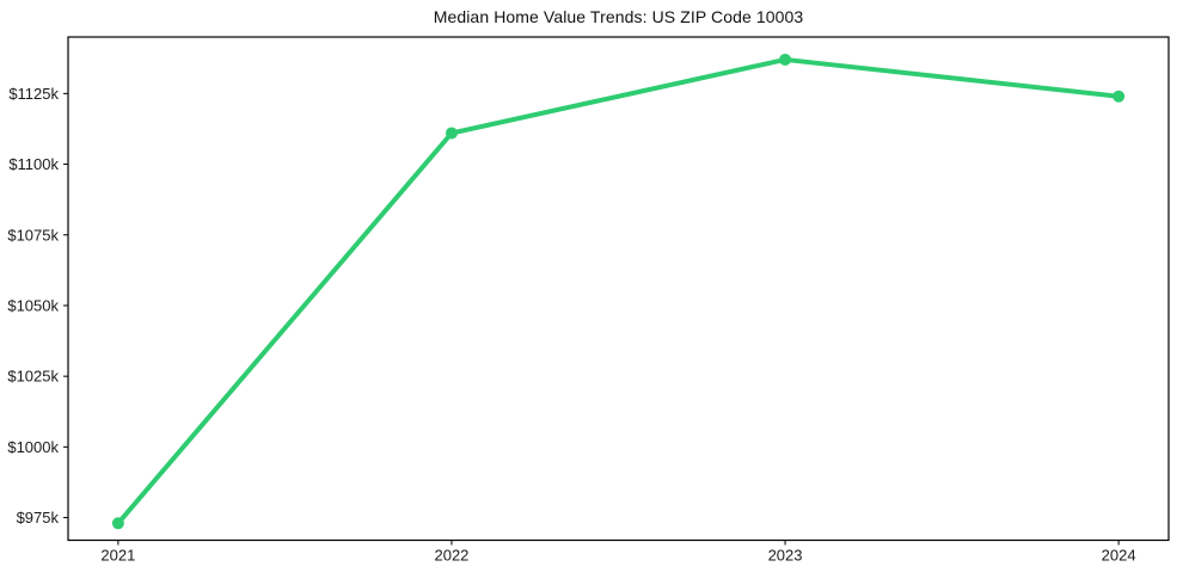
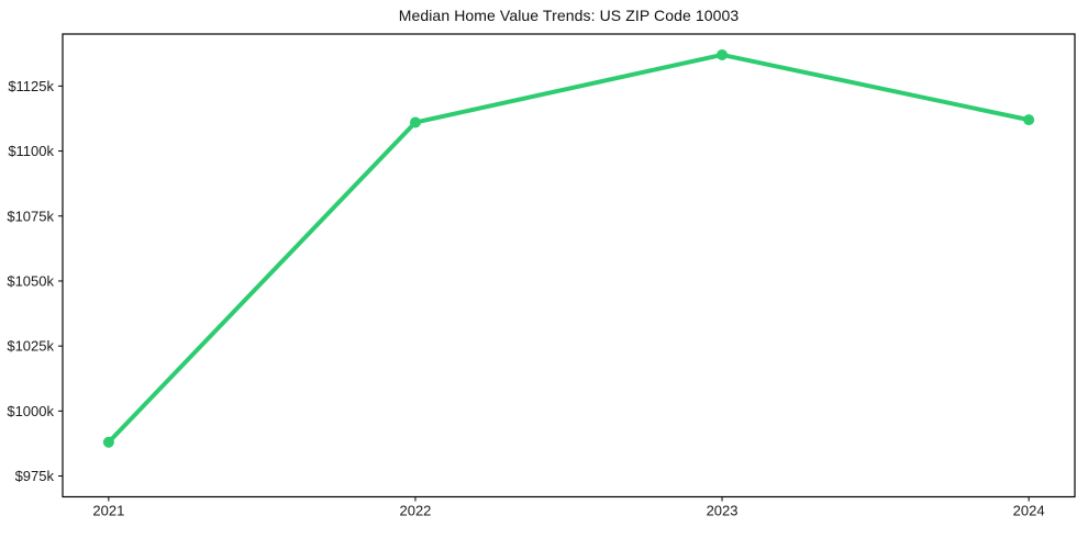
2021: $973k -> $988k
2024: $1124k -> $1112k
